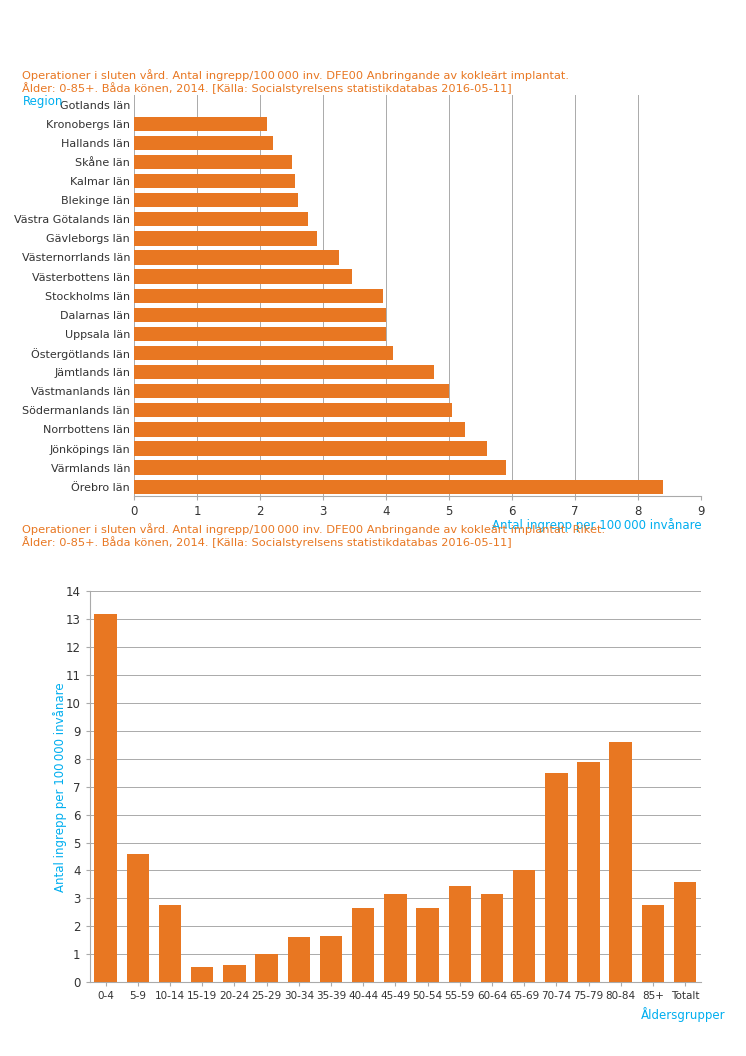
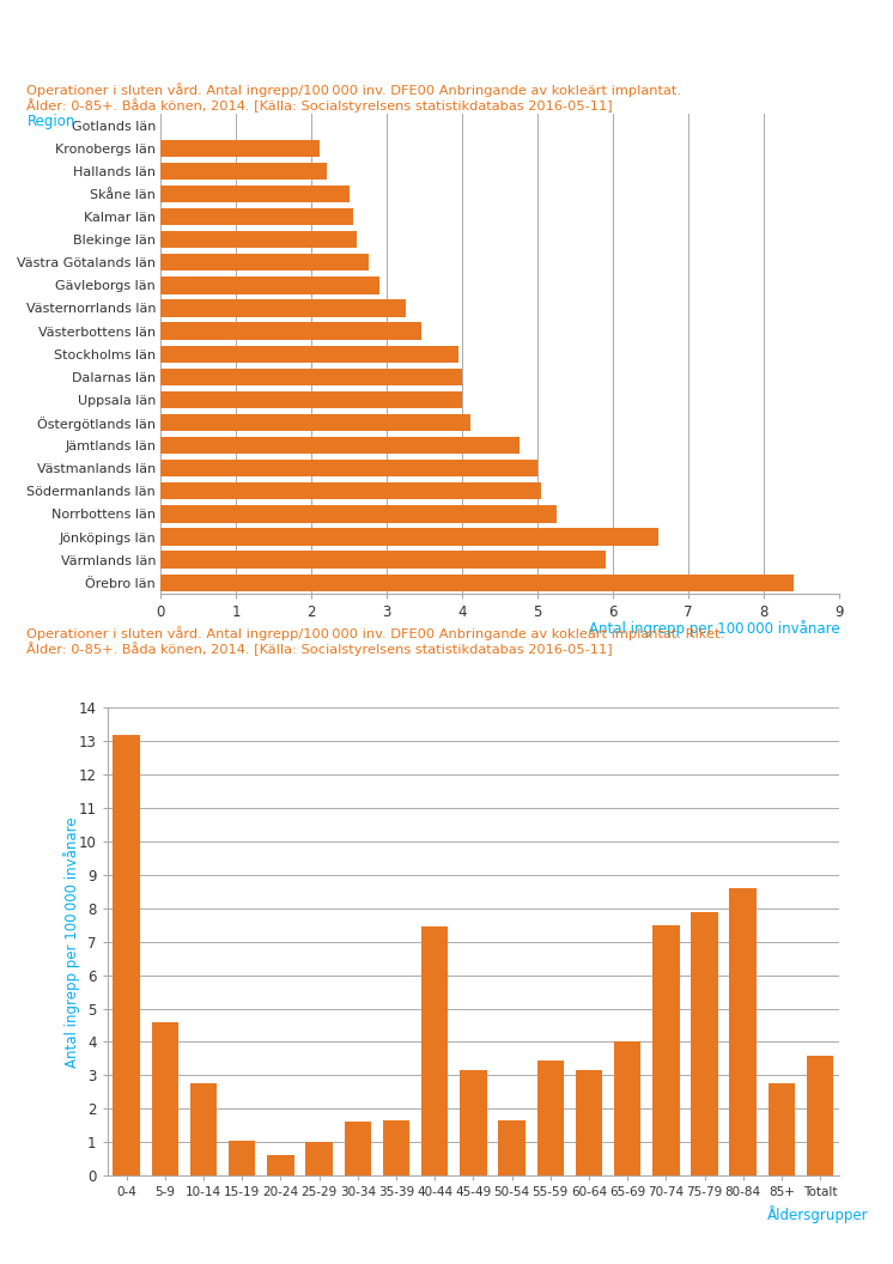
Jönköpings län: 5.60 -> 6.60
15-19: 0.55 -> 1.05
40-44: 2.65 -> 7.45
50-54: 2.65 -> 1.65
